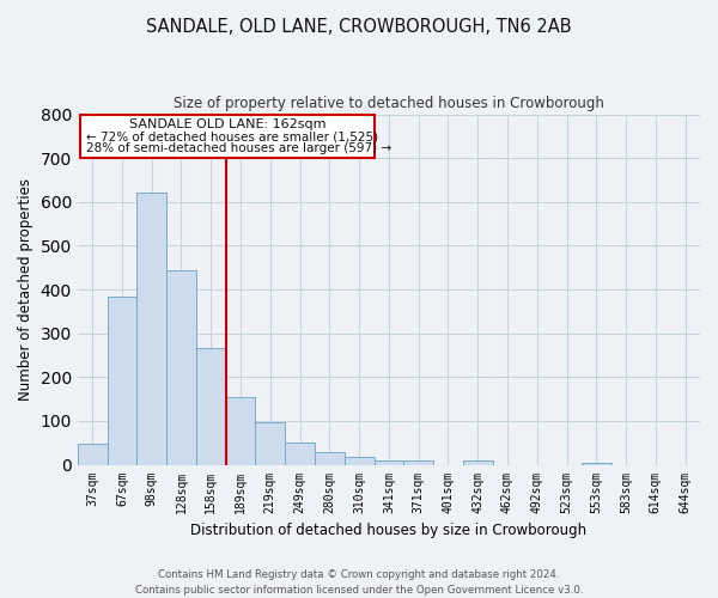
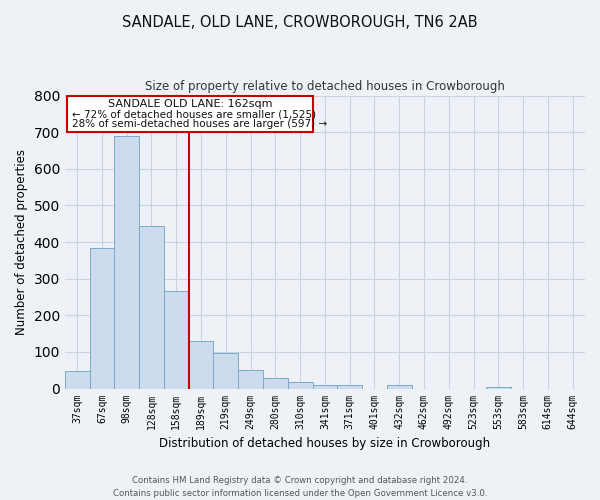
98sqm: 622 -> 690
189sqm: 155 -> 130
